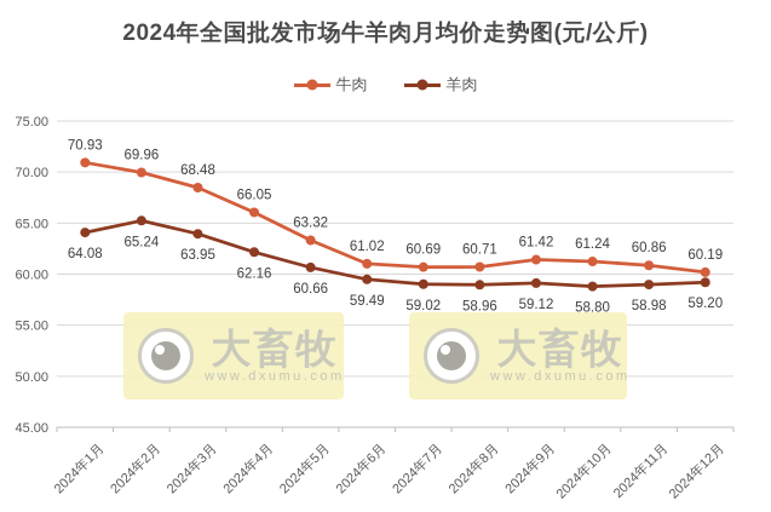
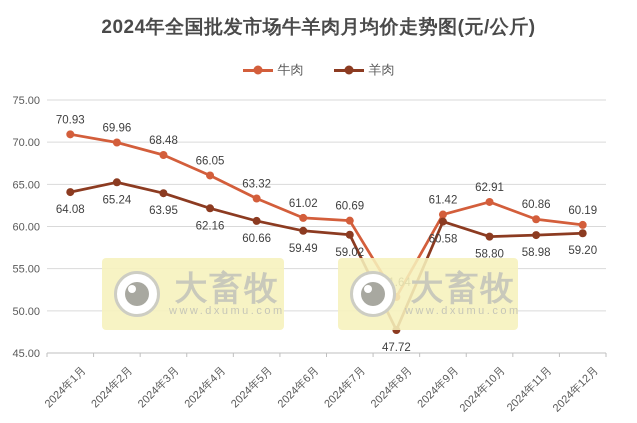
牛肉/2024年8月: 60.71 -> 51.64
羊肉/2024年8月: 58.96 -> 47.72
羊肉/2024年9月: 59.12 -> 60.58
牛肉/2024年10月: 61.24 -> 62.91
